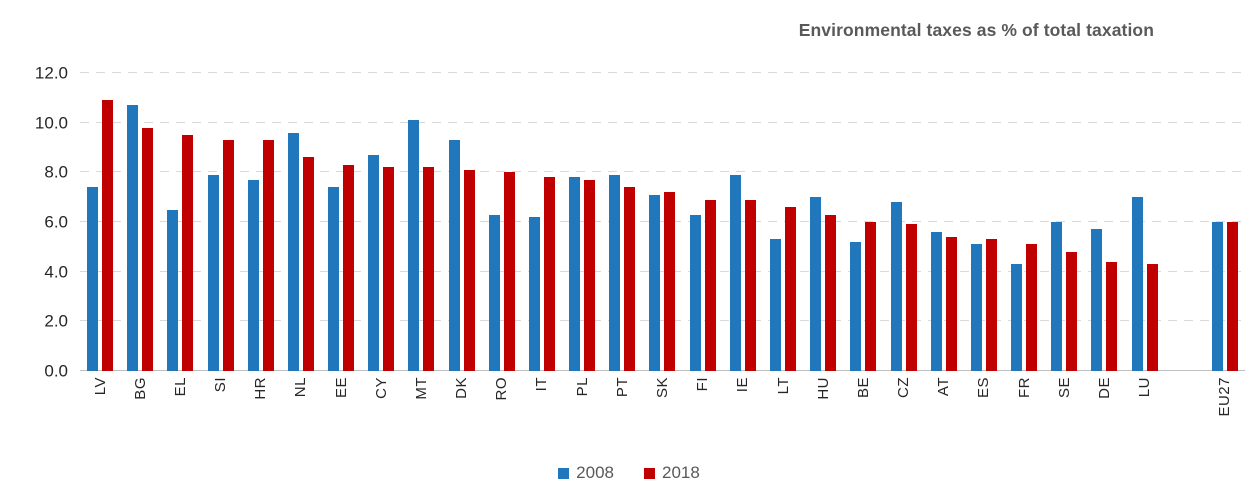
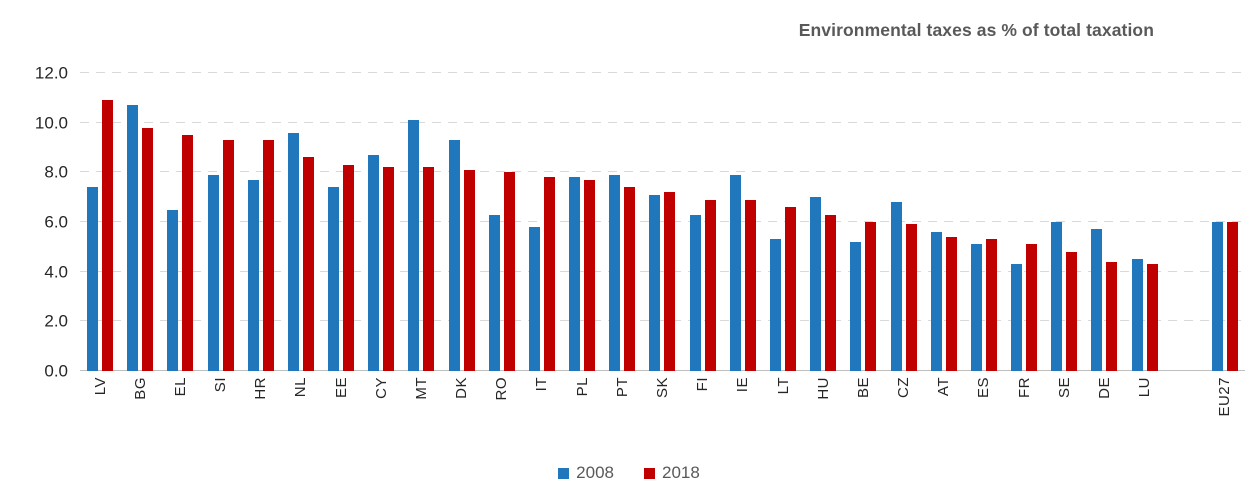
2008/IT: 6.2 -> 5.8
2008/LU: 7.0 -> 4.5
